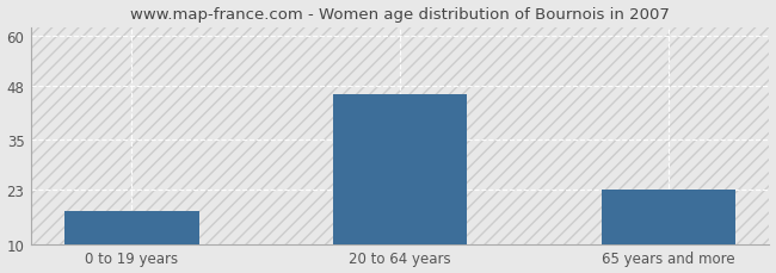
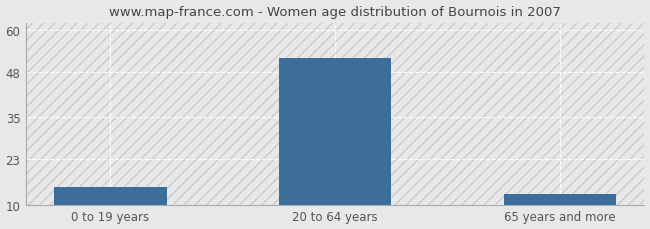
0 to 19 years: 18 -> 15
20 to 64 years: 46 -> 52
65 years and more: 23 -> 13
